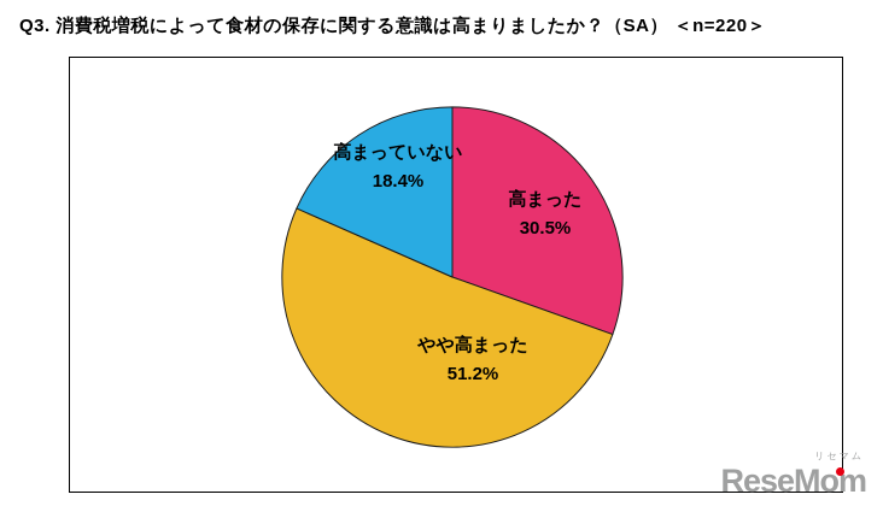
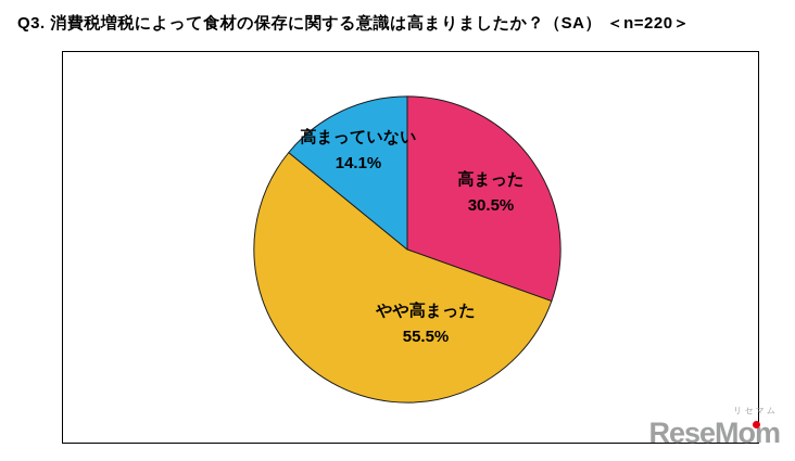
やや高まった: 51.2% -> 55.5%
高まっていない: 18.4% -> 14.1%
